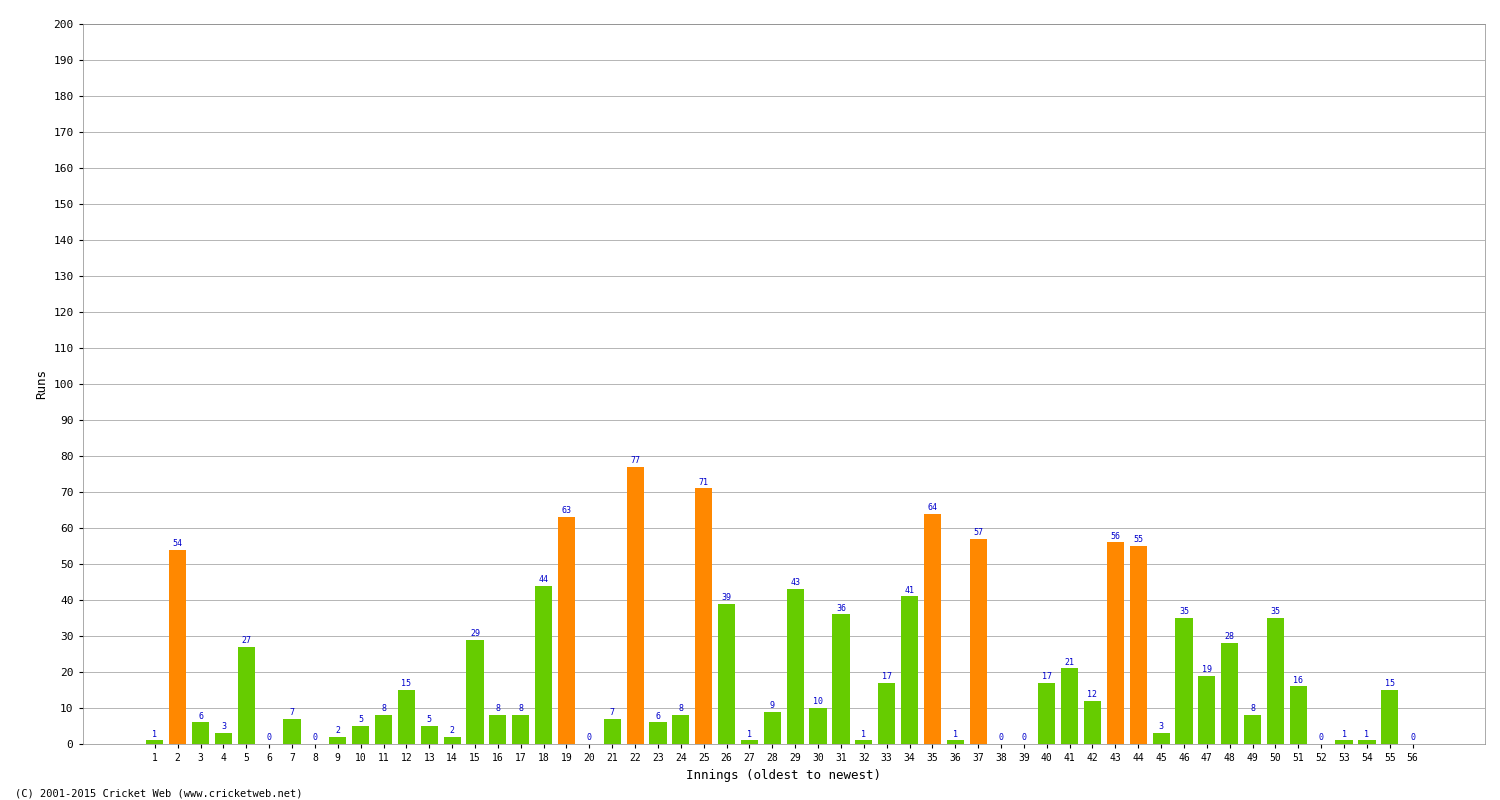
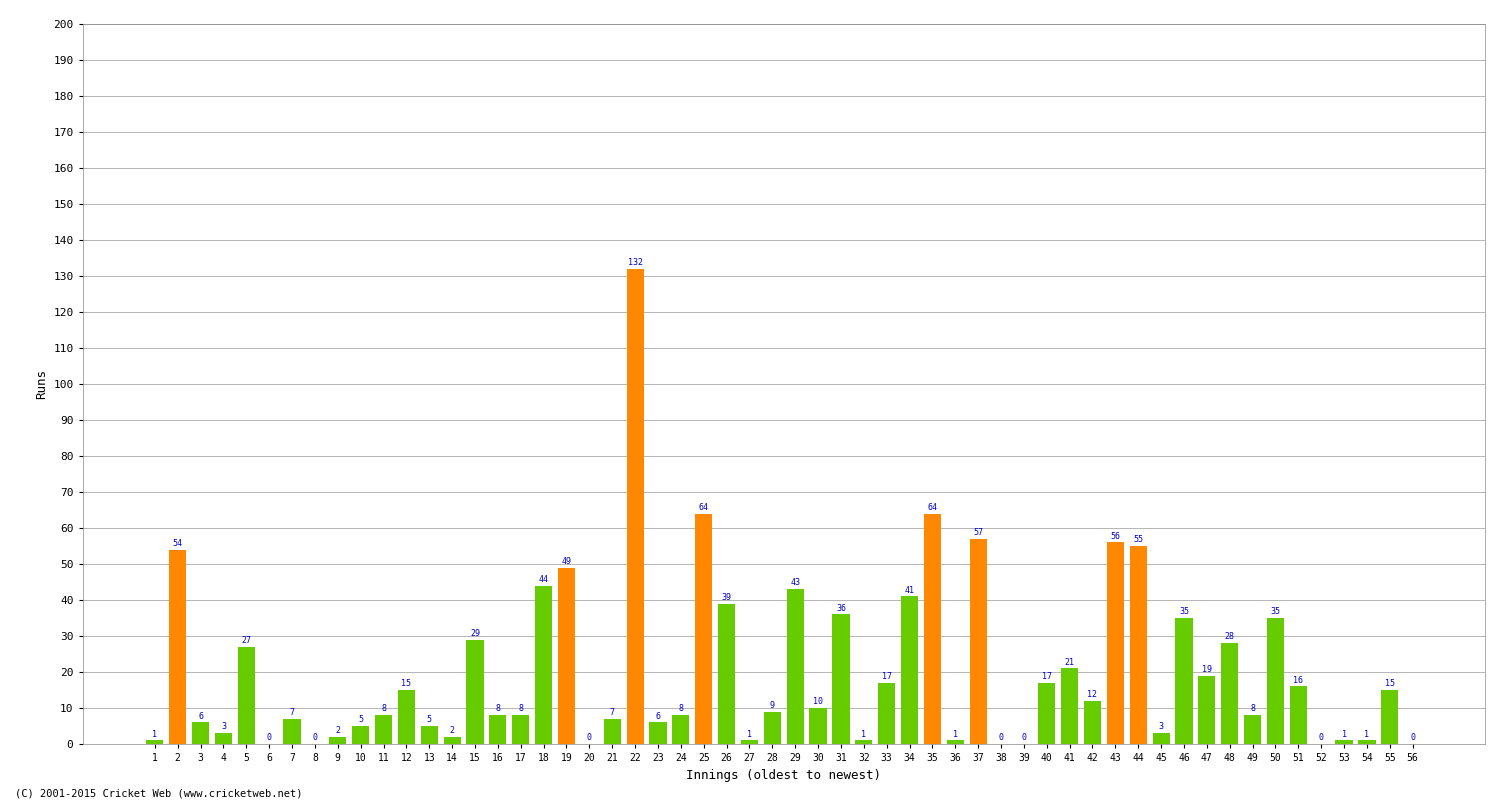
19: 63 -> 49
22: 77 -> 132
25: 71 -> 64
